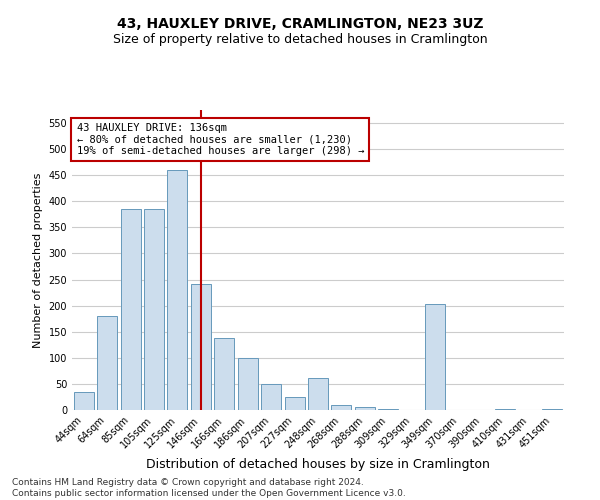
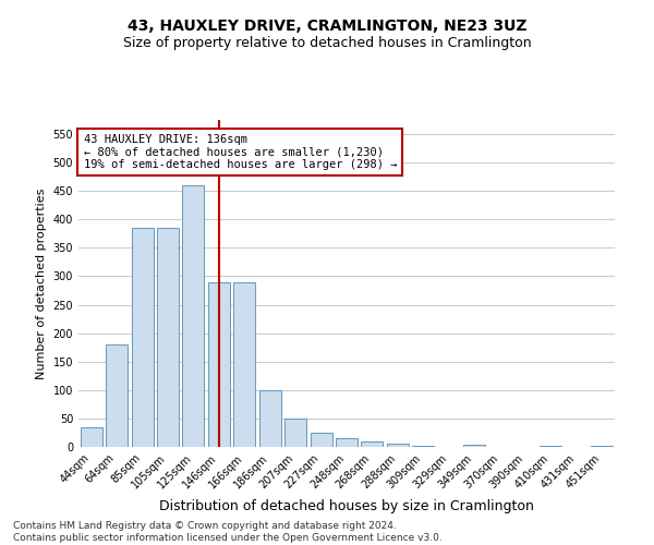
146sqm: 242 -> 290
166sqm: 138 -> 290
248sqm: 62 -> 15
349sqm: 204 -> 3
